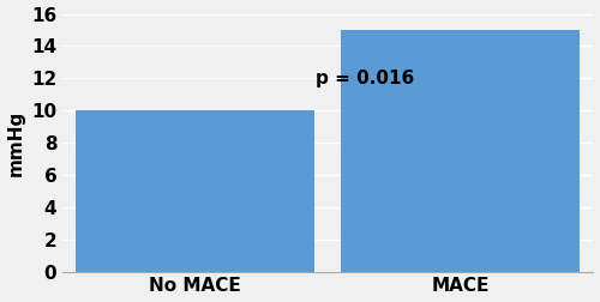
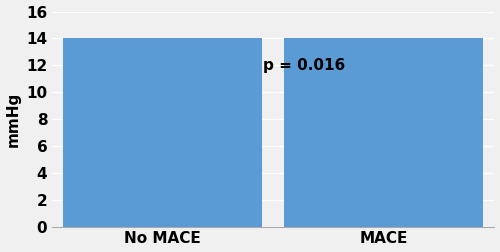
No MACE: 10 -> 14
MACE: 15 -> 14
